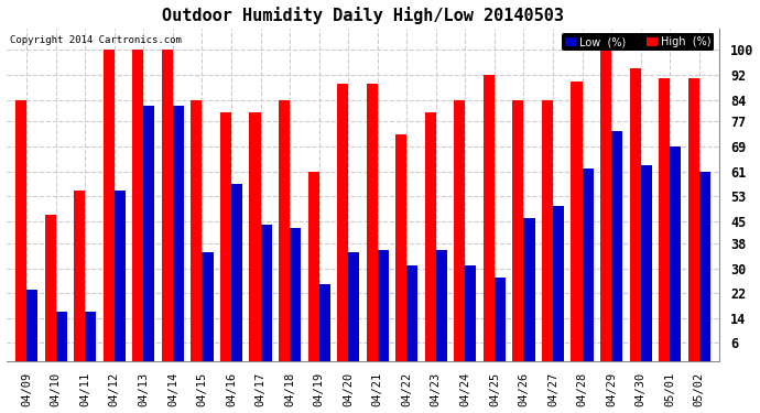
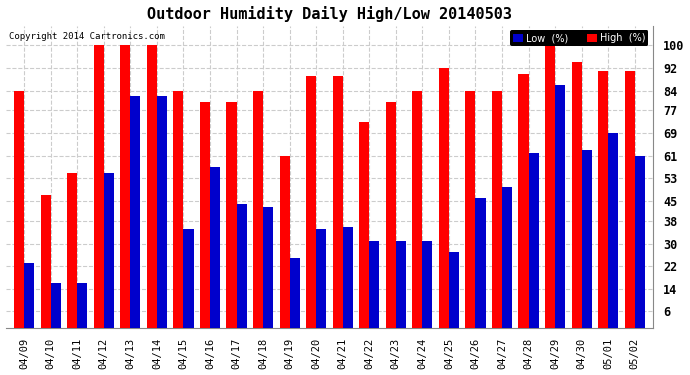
Low (%)/04/23: 36 -> 31
Low (%)/04/29: 74 -> 86
